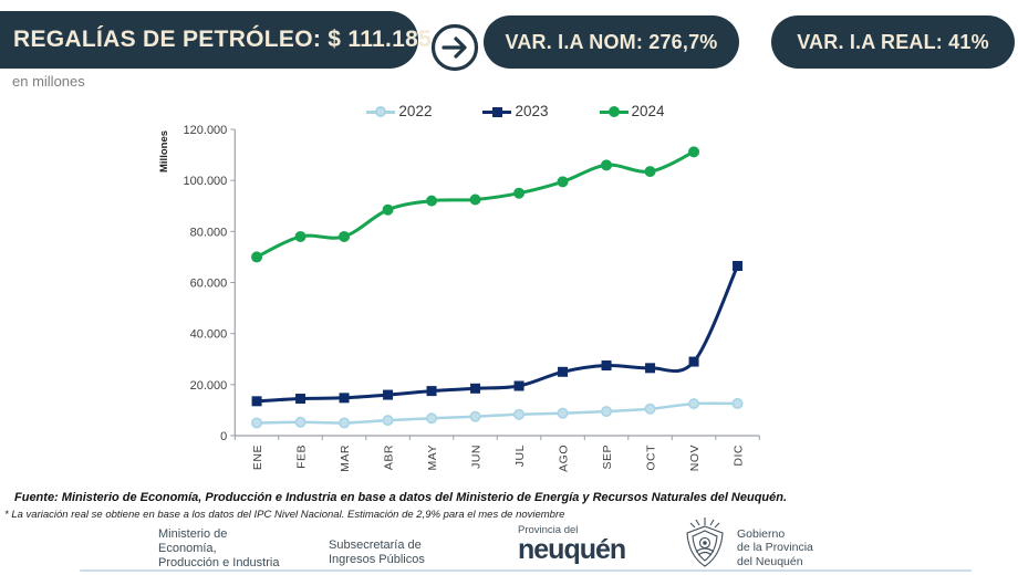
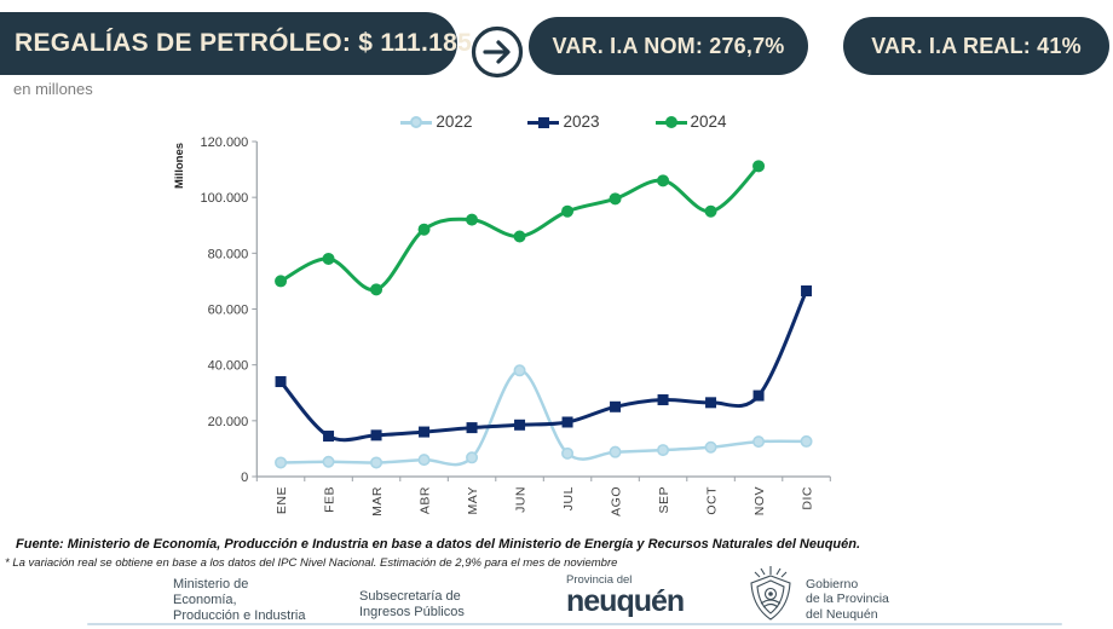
2023/ENE: 14000 -> 34000
2024/MAR: 78000 -> 67000
2022/JUN: 8000 -> 38000
2024/JUN: 92000 -> 86000
2024/OCT: 104000 -> 95000
